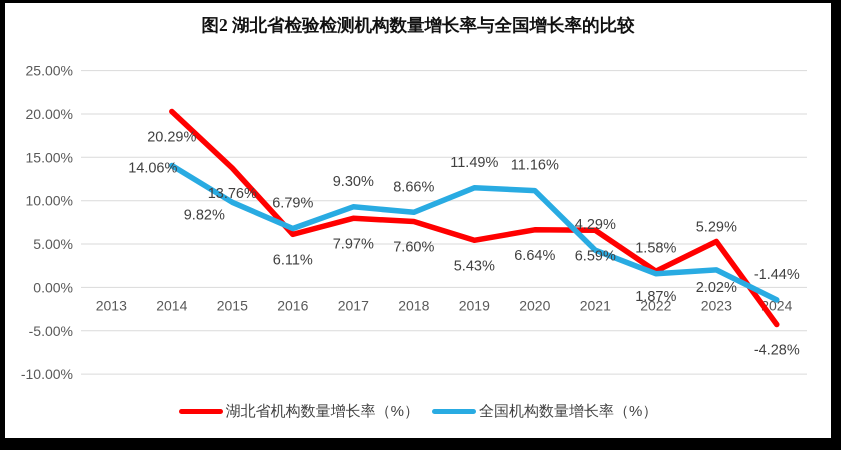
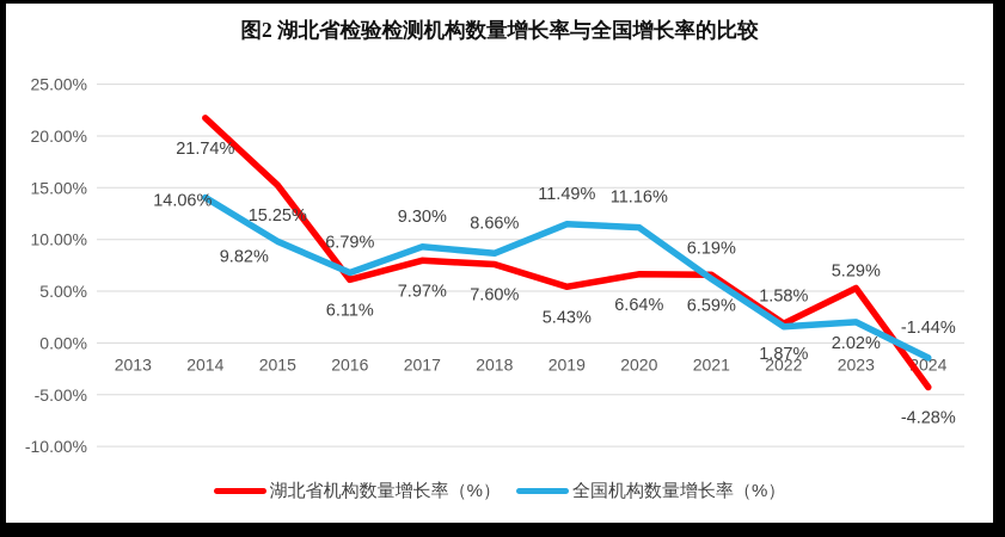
湖北省机构数量增长率（%）/2014: 20.29% -> 21.74%
湖北省机构数量增长率（%）/2015: 13.76% -> 15.25%
全国机构数量增长率（%）/2021: 4.29% -> 6.19%
